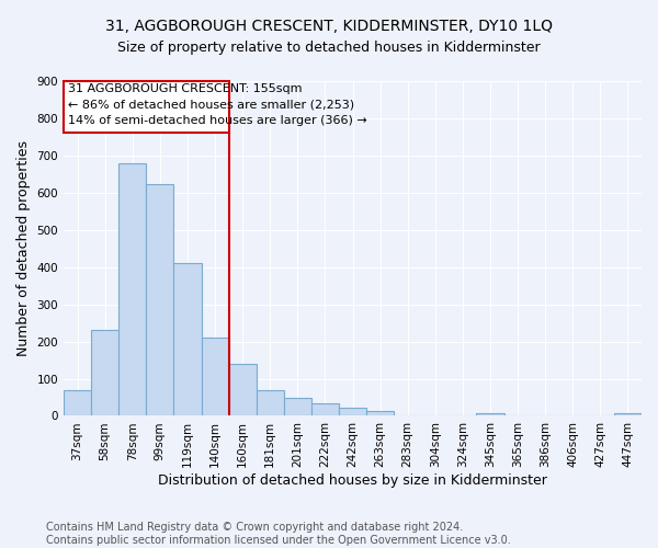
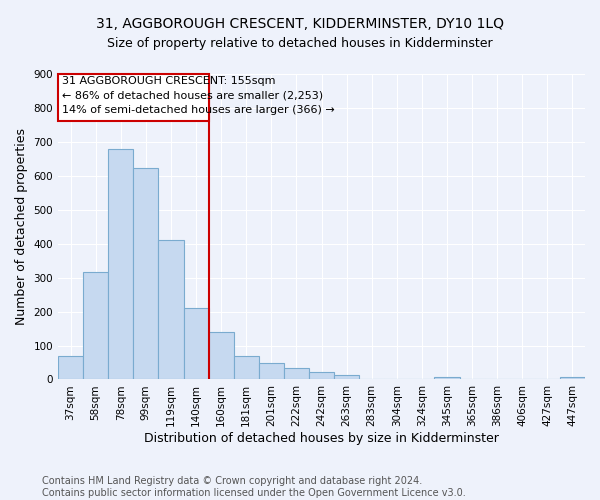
58sqm: 230 -> 318
